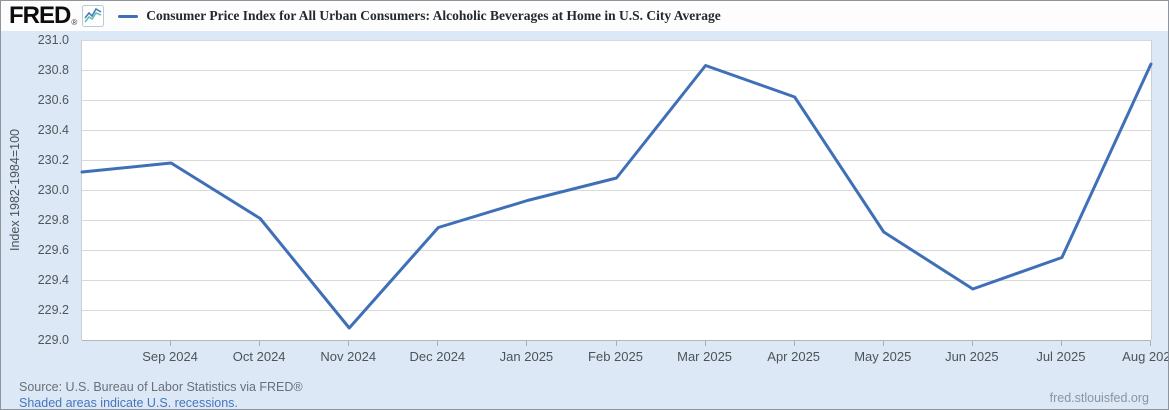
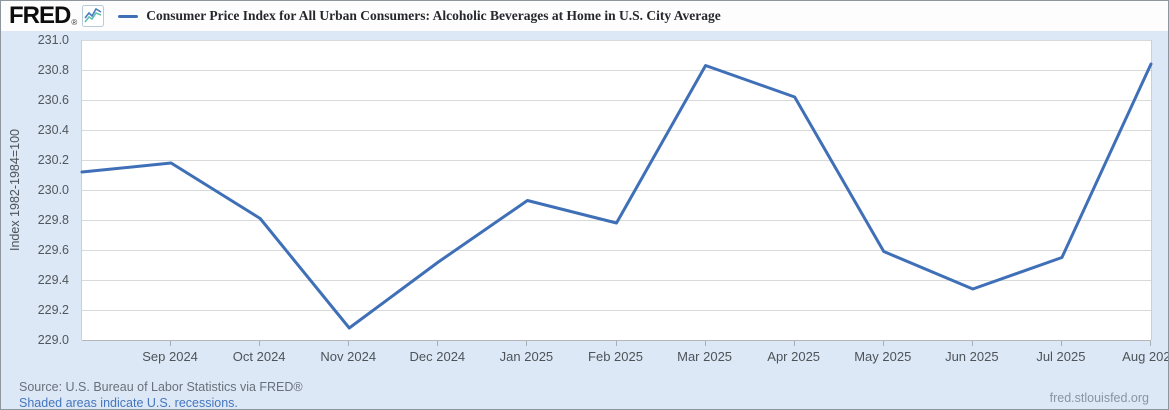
Dec 2024: 229.75 -> 229.52
Feb 2025: 230.08 -> 229.78
May 2025: 229.72 -> 229.59
